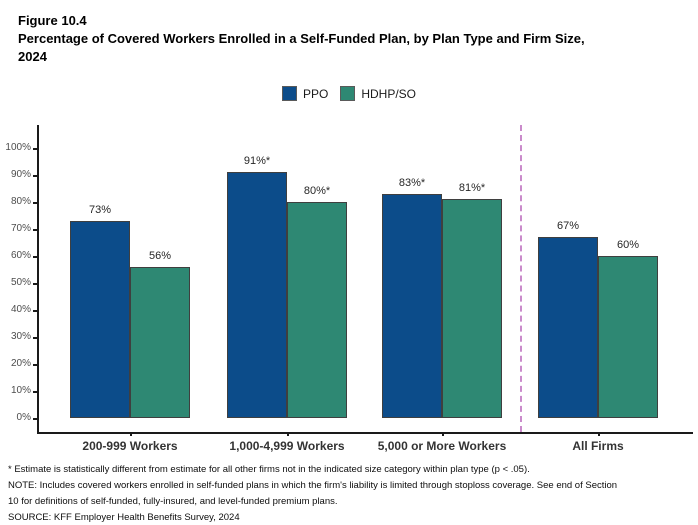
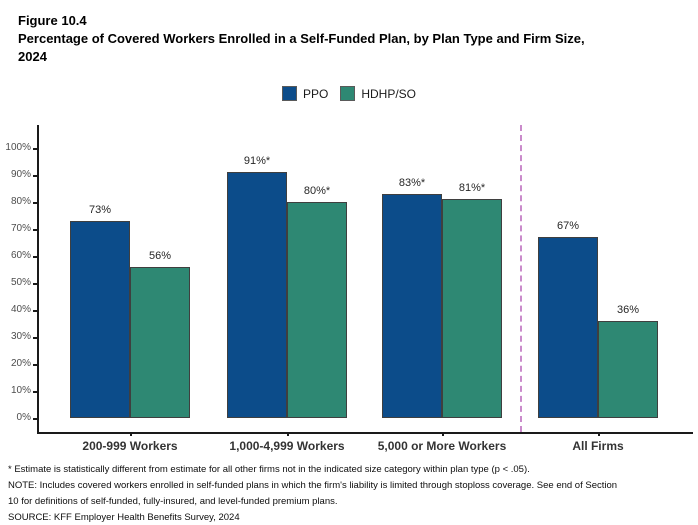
HDHP/SO/All Firms: 60% -> 36%
